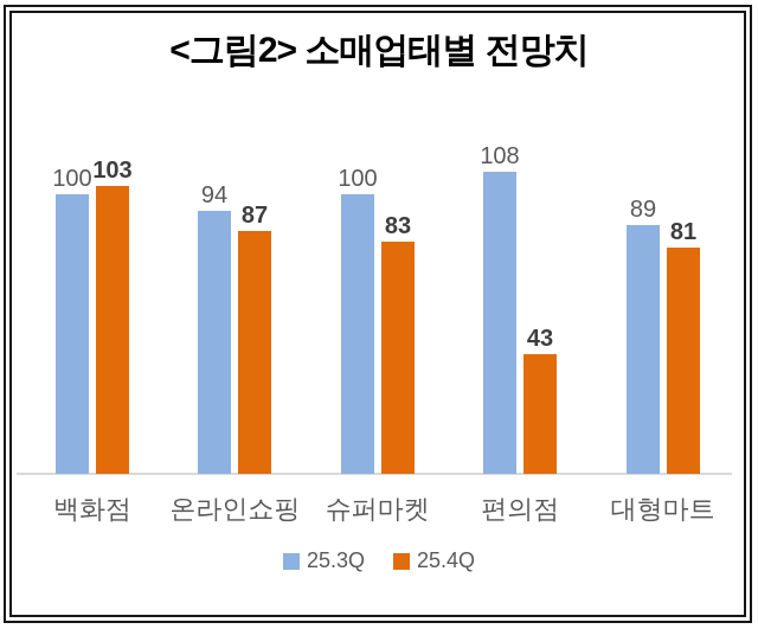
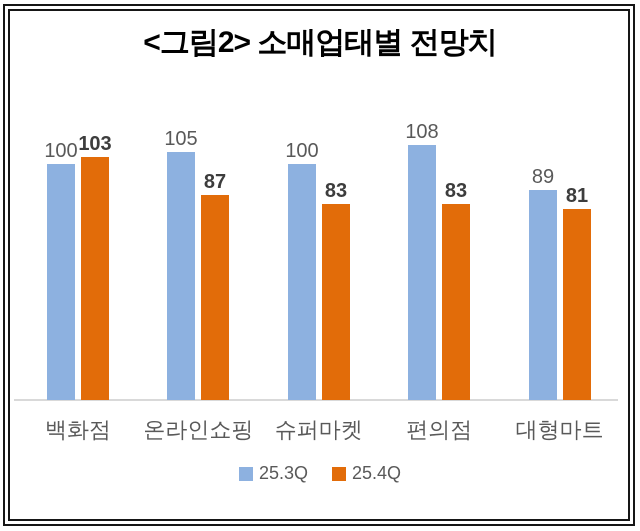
25.3Q/온라인쇼핑: 94 -> 105
25.4Q/편의점: 43 -> 83
